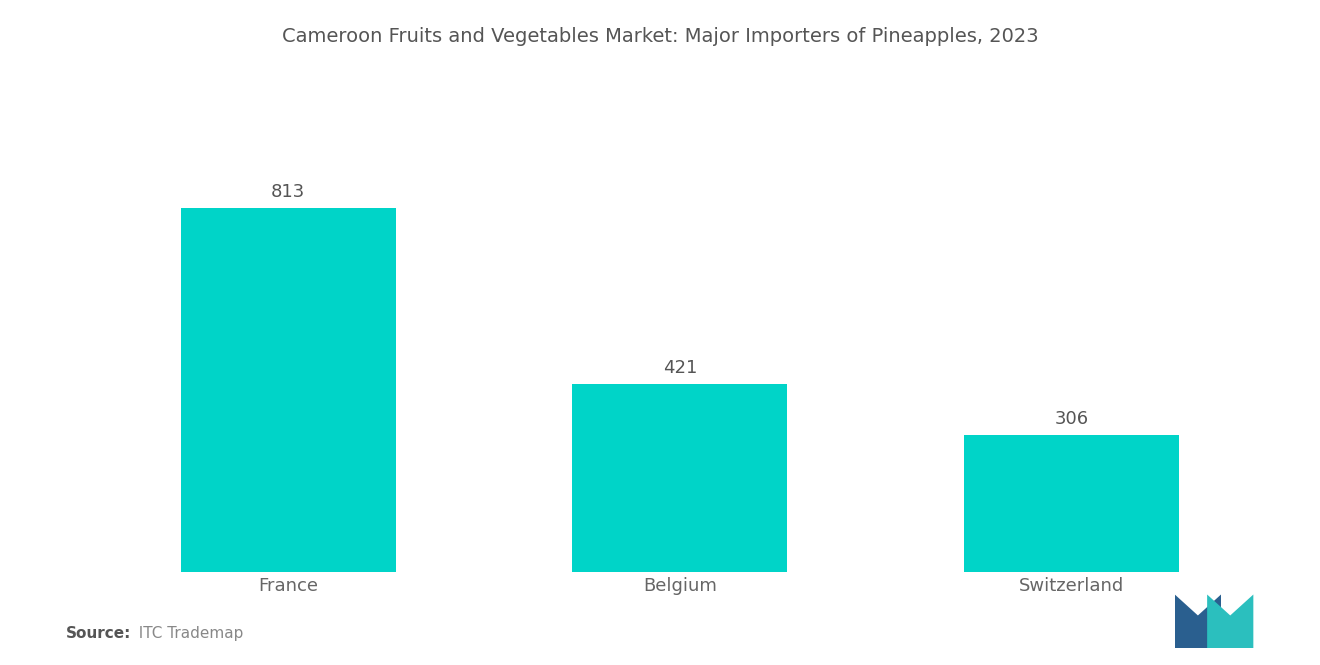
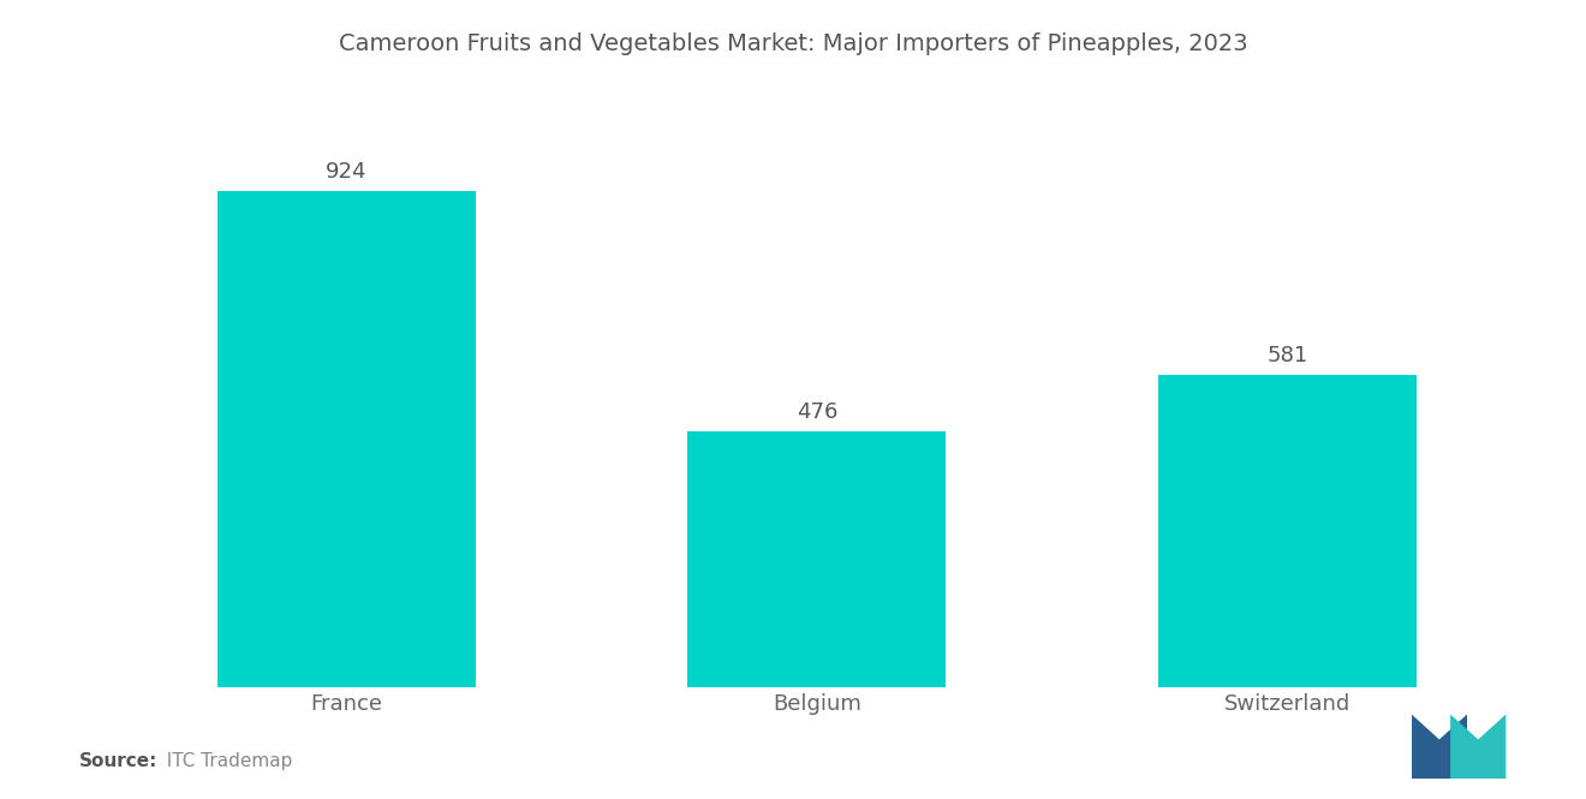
France: 813 -> 924
Belgium: 421 -> 476
Switzerland: 306 -> 581
